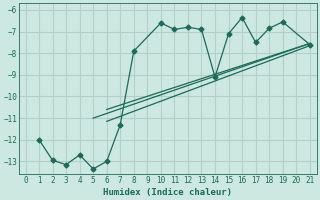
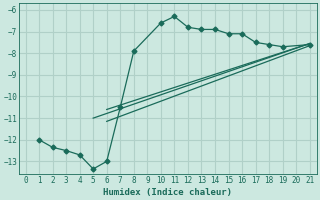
2: -12.95 -> -12.35
3: -13.15 -> -12.50
7: -11.30 -> -10.50
11: -6.90 -> -6.30
14: -9.10 -> -6.90
16: -6.35 -> -7.10
18: -6.85 -> -7.60
19: -6.55 -> -7.70
